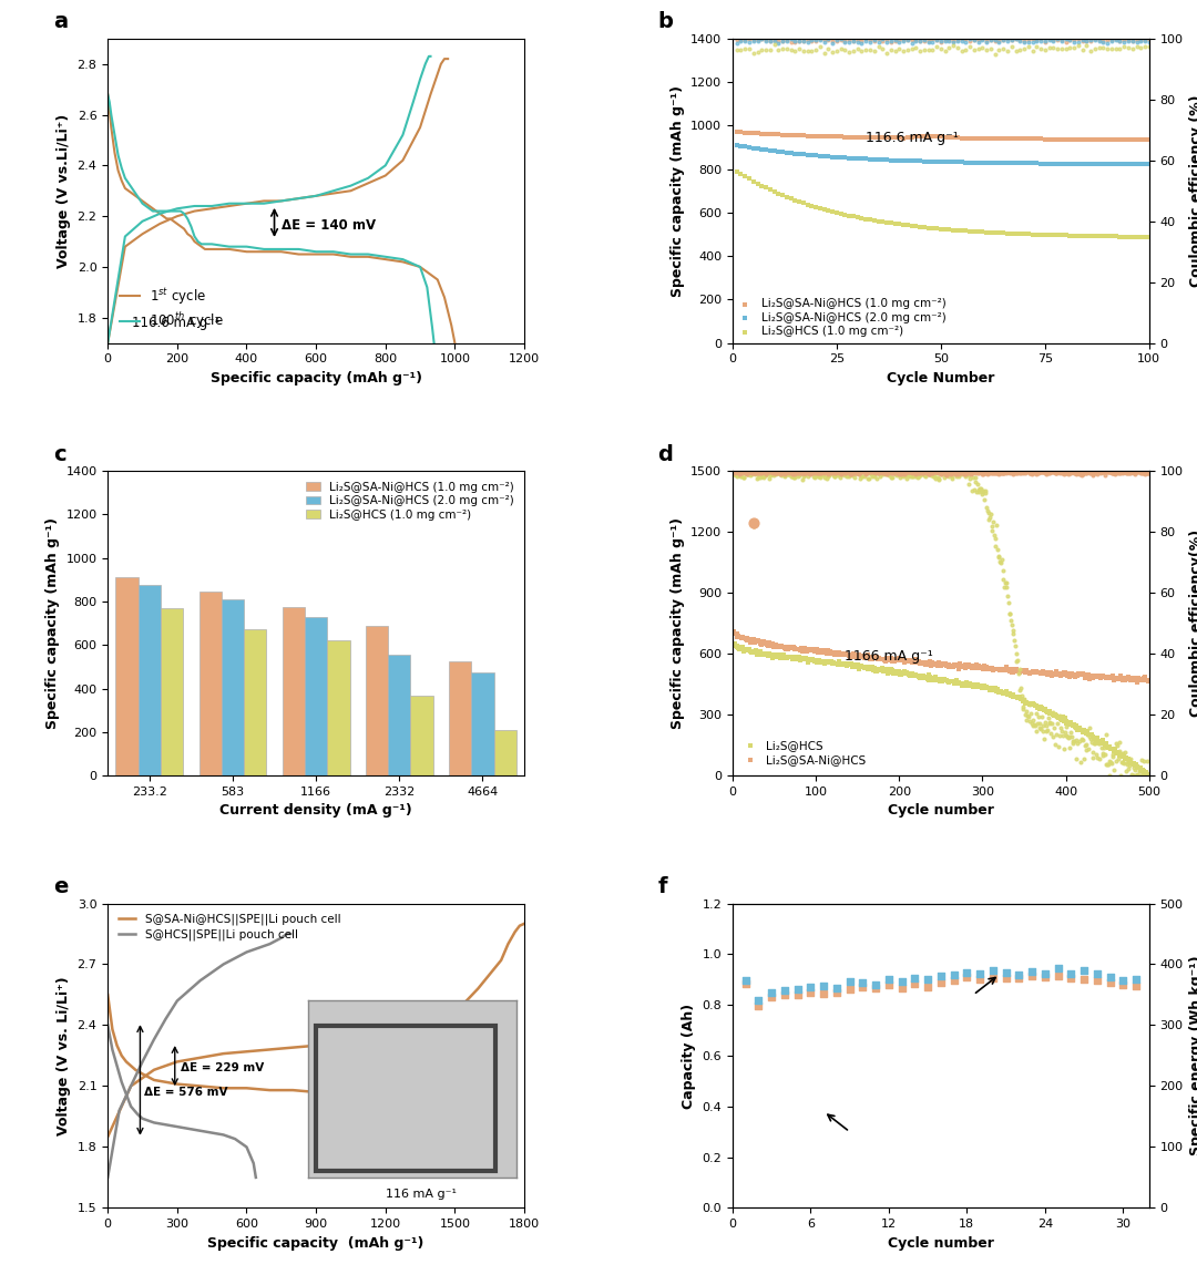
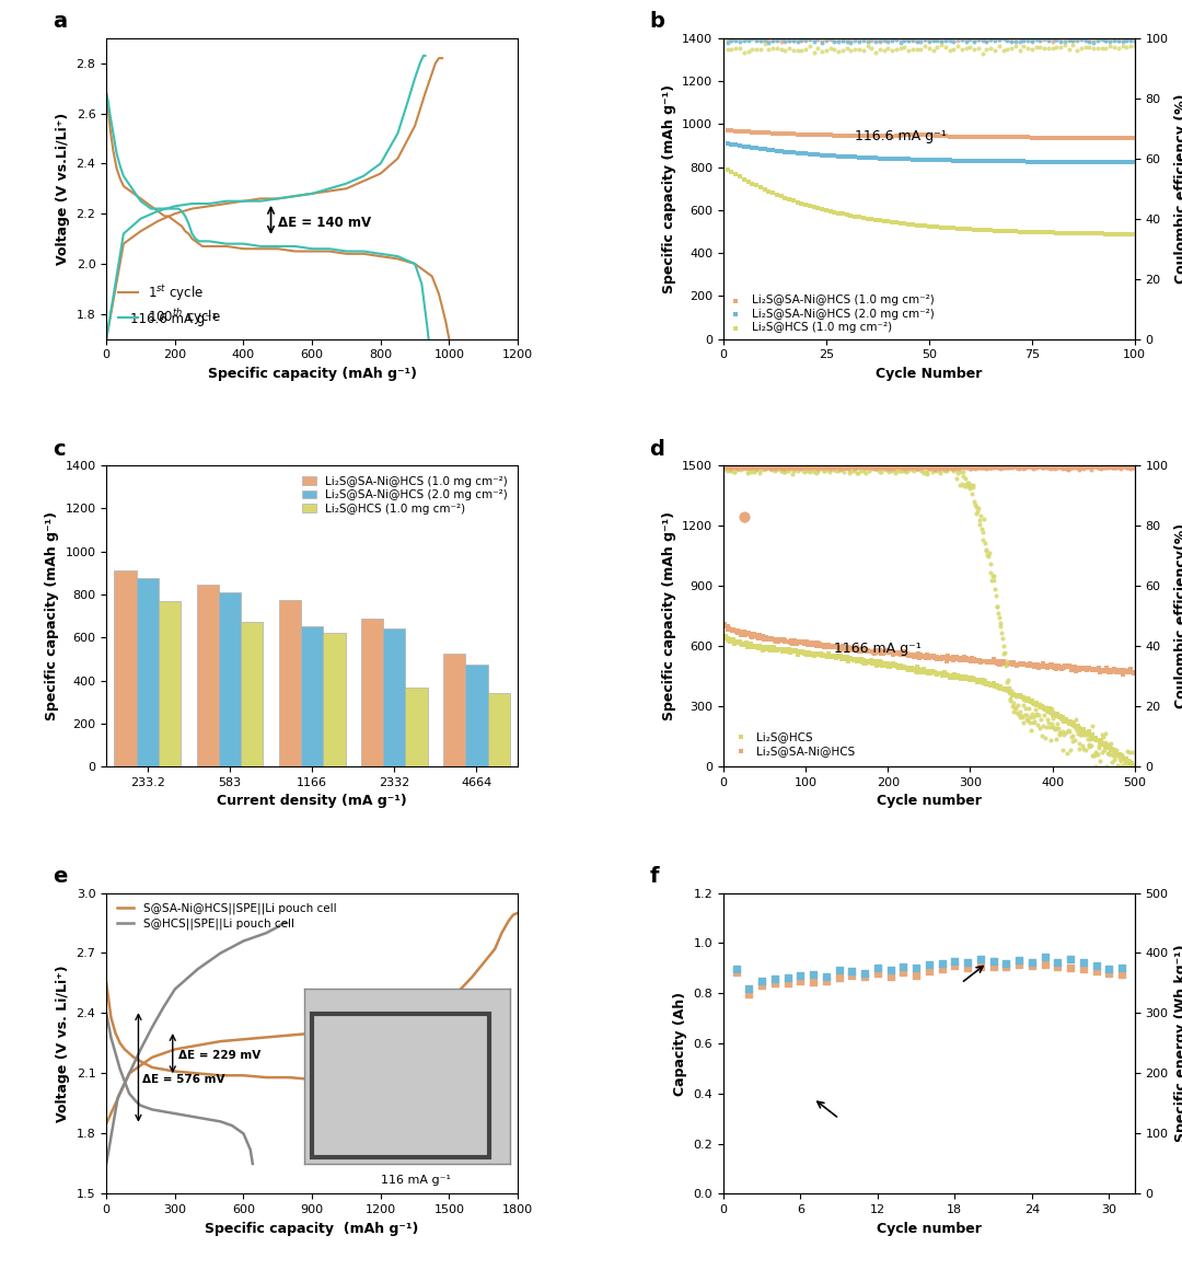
Li₂S@SA-Ni@HCS (2.0 mg cm⁻²)/1166: 730 -> 650
Li₂S@SA-Ni@HCS (2.0 mg cm⁻²)/2332: 560 -> 640
Li₂S@HCS (1.0 mg cm⁻²)/4664: 210 -> 340
